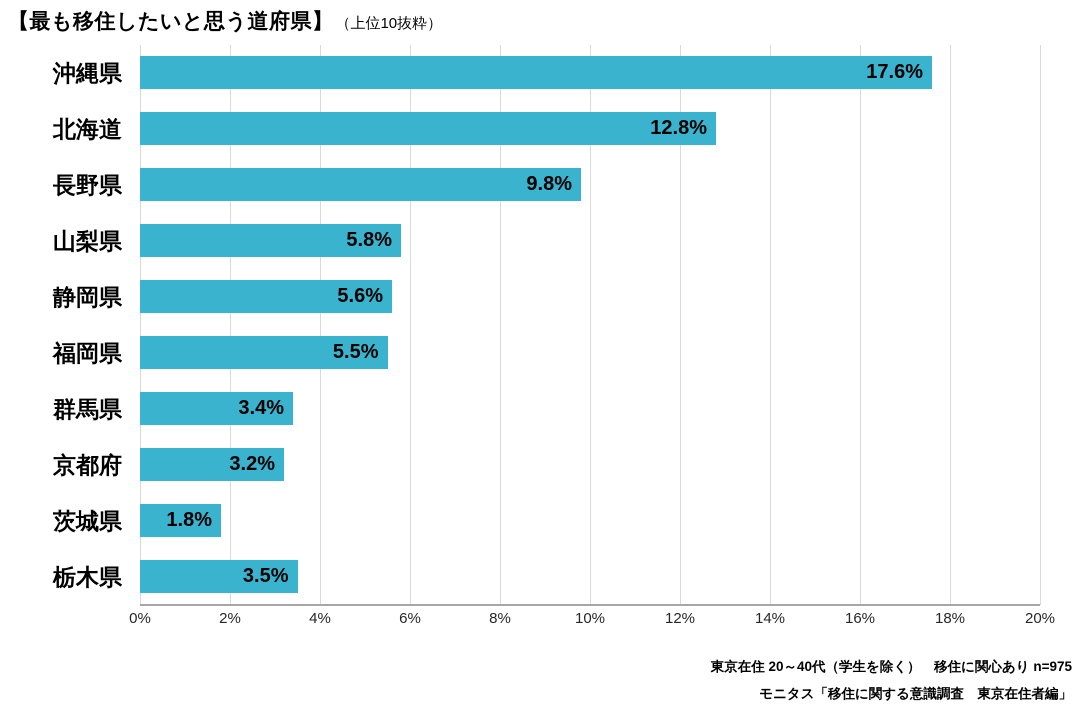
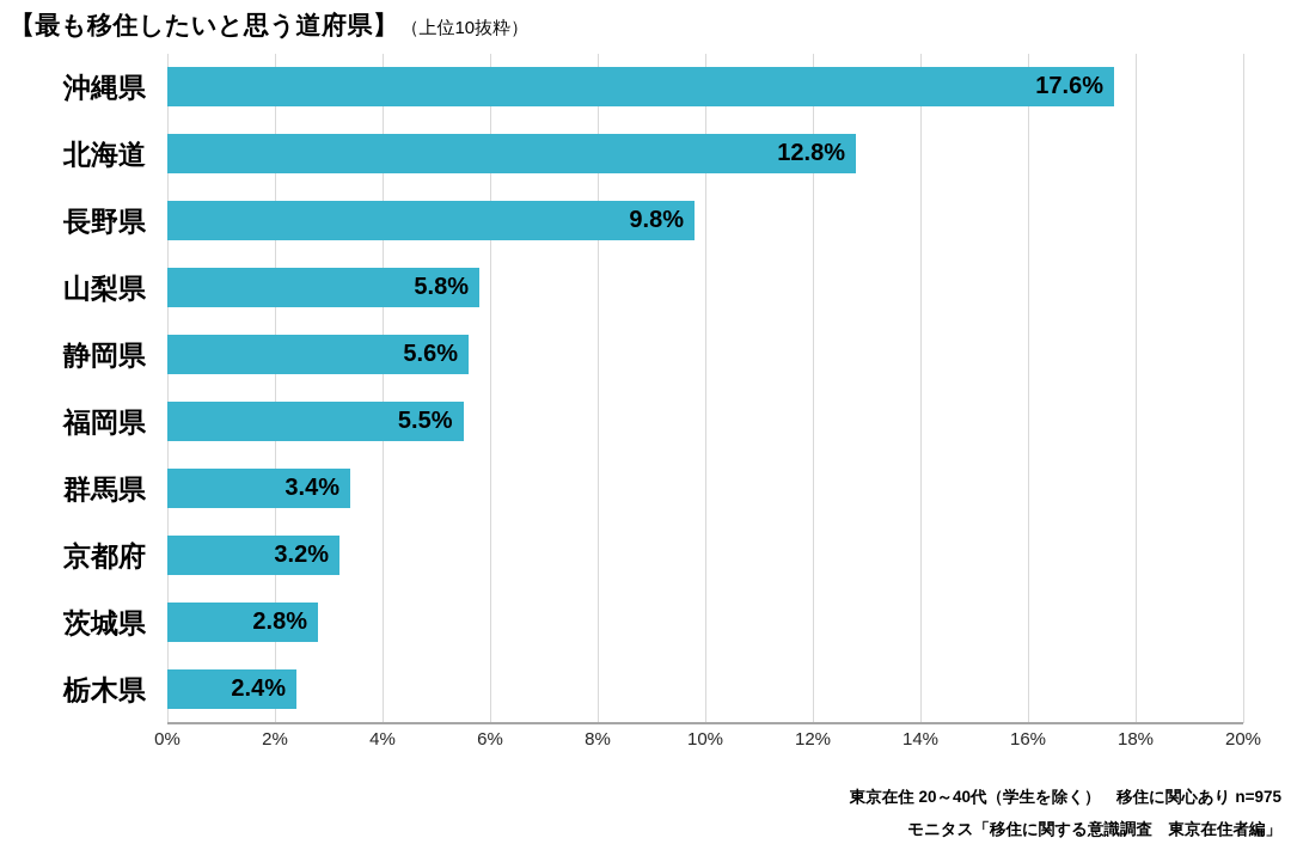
茨城県: 1.8% -> 2.8%
栃木県: 3.5% -> 2.4%
